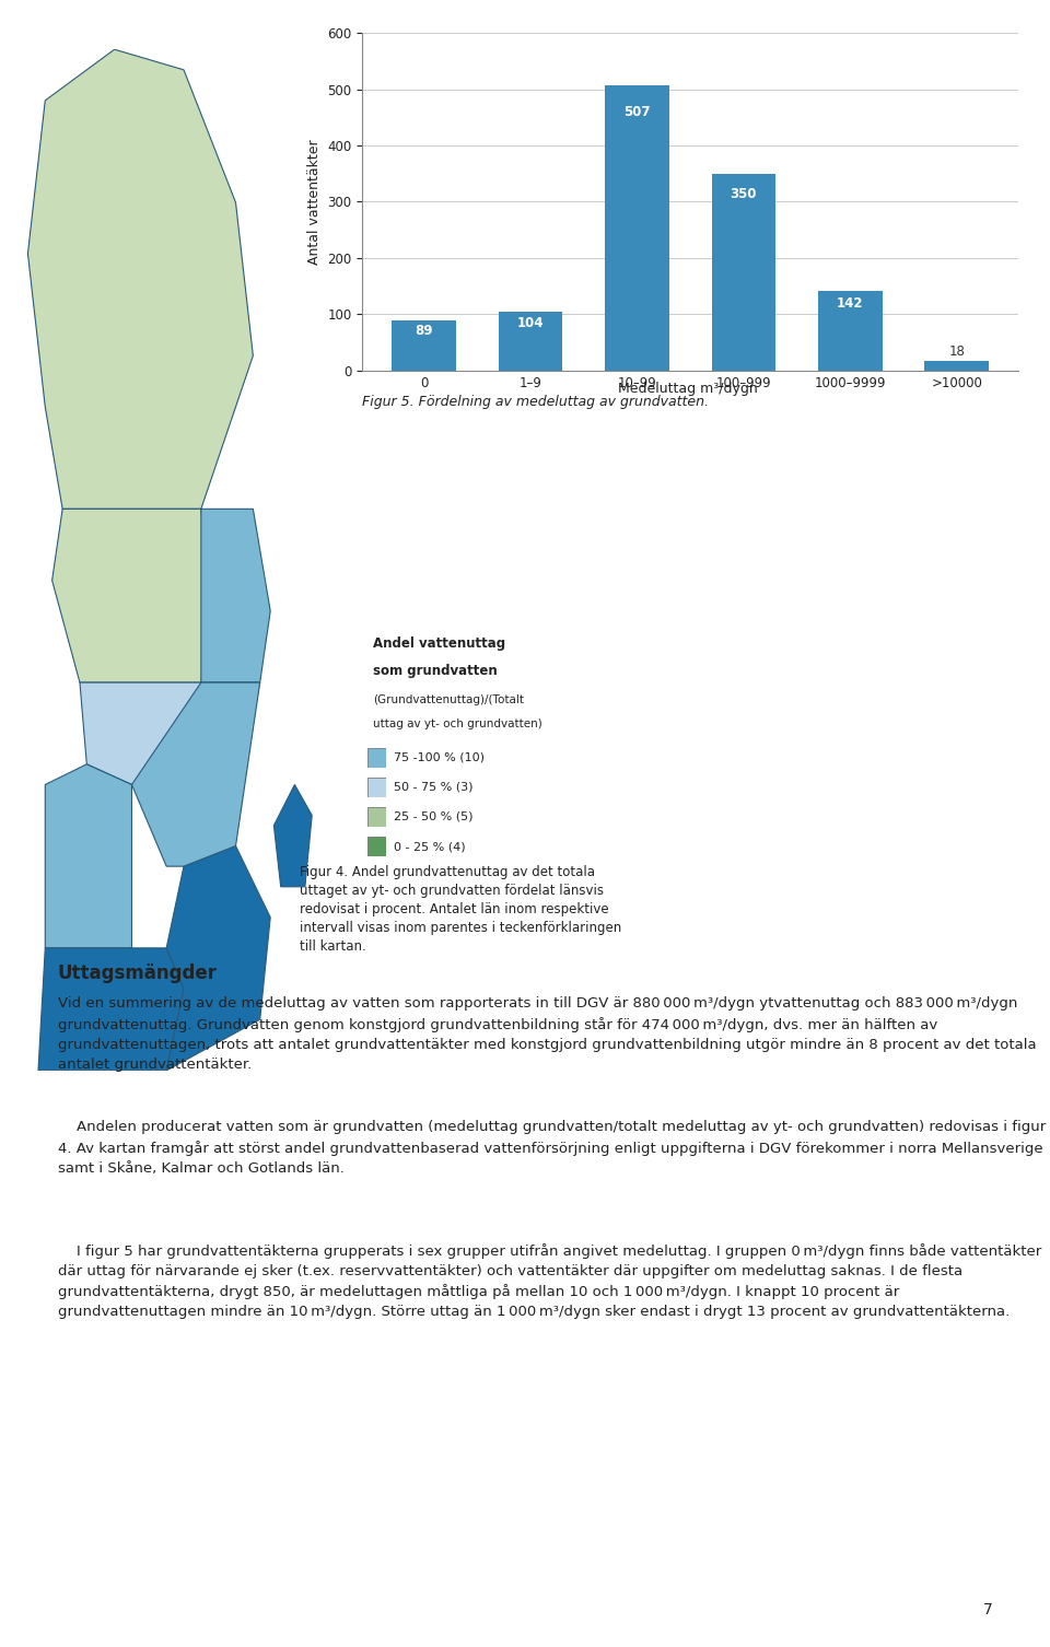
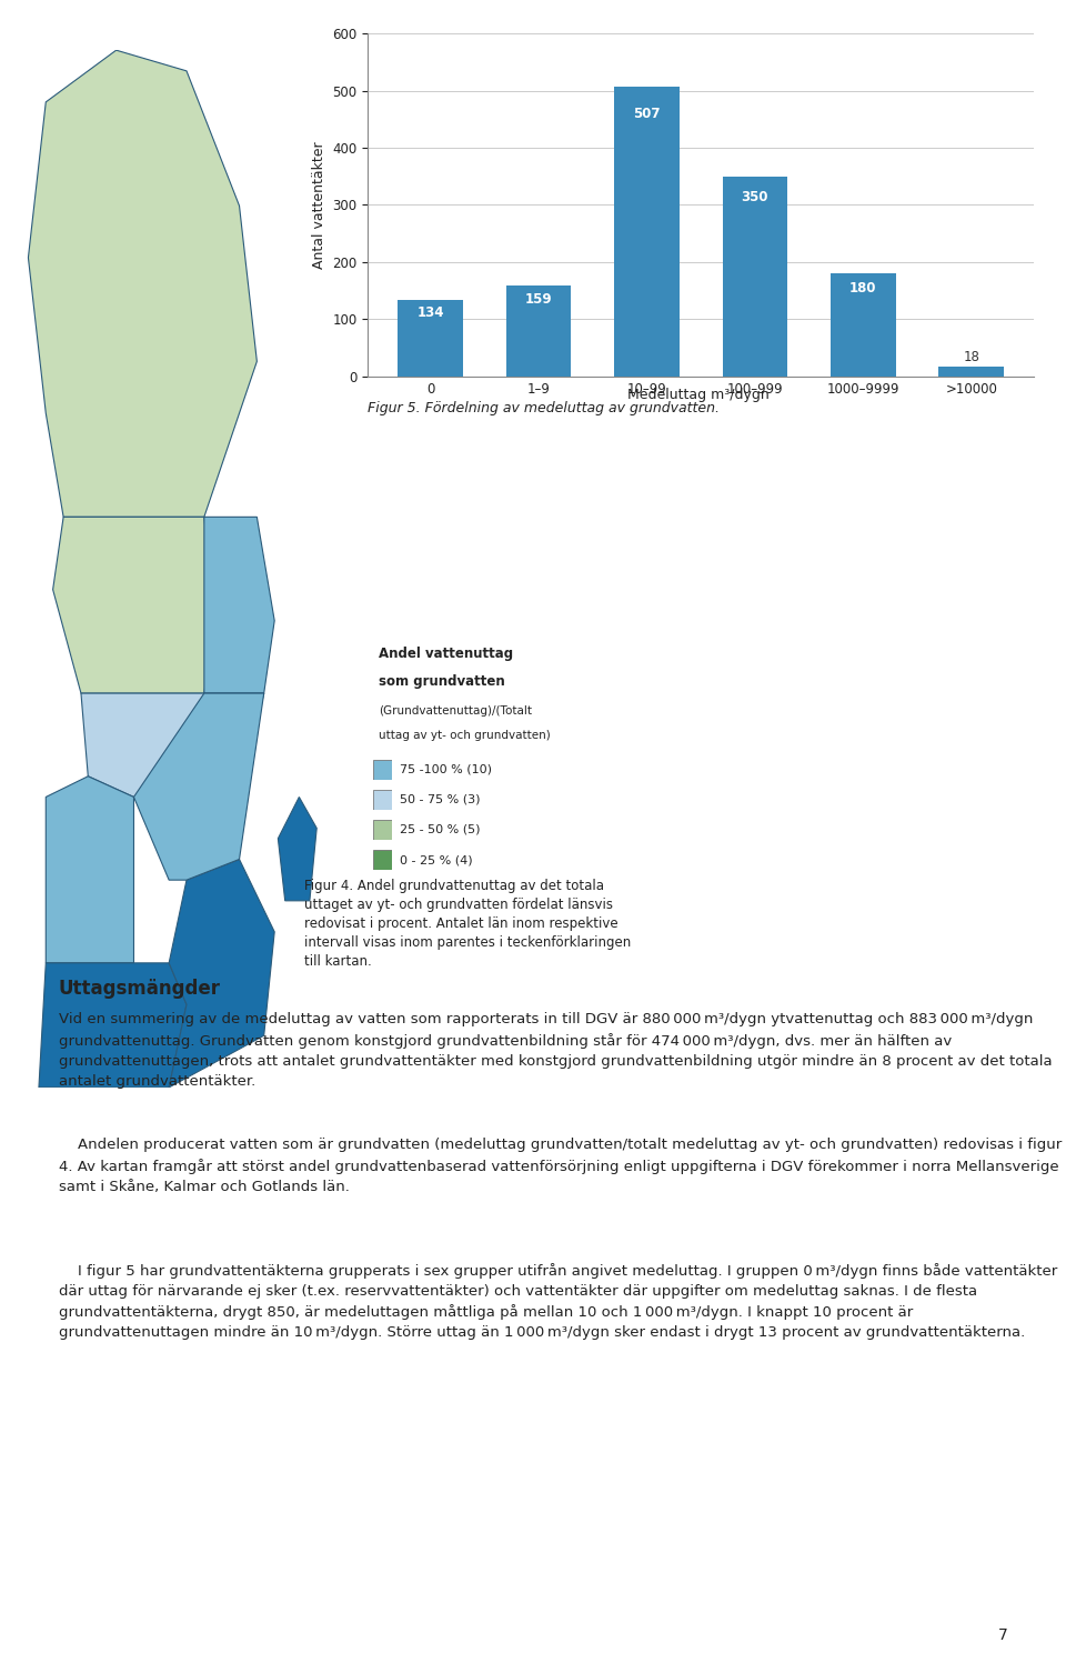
0: 89 -> 134
1–9: 104 -> 159
1000–9999: 142 -> 180
